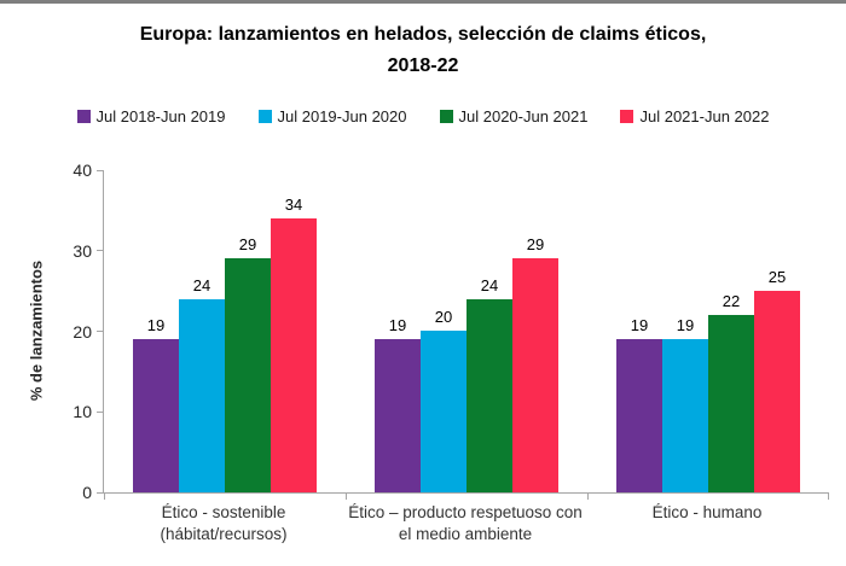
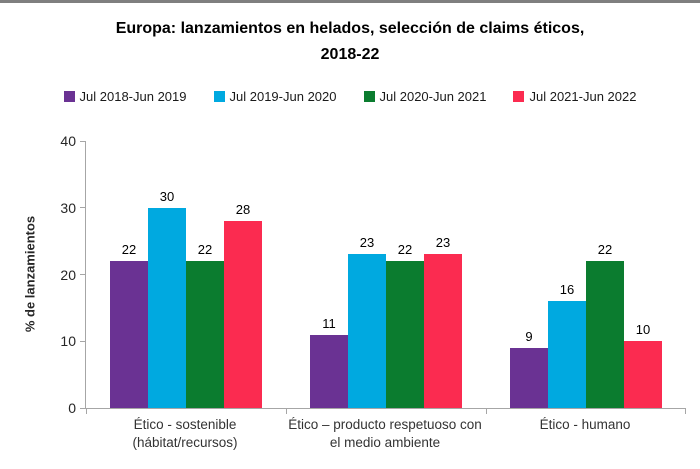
Jul 2018-Jun 2019/Ético - sostenible (hábitat/recursos): 19 -> 22
Jul 2019-Jun 2020/Ético - sostenible (hábitat/recursos): 24 -> 30
Jul 2020-Jun 2021/Ético - sostenible (hábitat/recursos): 29 -> 22
Jul 2021-Jun 2022/Ético - sostenible (hábitat/recursos): 34 -> 28
Jul 2018-Jun 2019/Ético – producto respetuoso con el medio ambiente: 19 -> 11
Jul 2019-Jun 2020/Ético – producto respetuoso con el medio ambiente: 20 -> 23
Jul 2020-Jun 2021/Ético – producto respetuoso con el medio ambiente: 24 -> 22
Jul 2021-Jun 2022/Ético – producto respetuoso con el medio ambiente: 29 -> 23
Jul 2018-Jun 2019/Ético - humano: 19 -> 9
Jul 2019-Jun 2020/Ético - humano: 19 -> 16
Jul 2021-Jun 2022/Ético - humano: 25 -> 10
